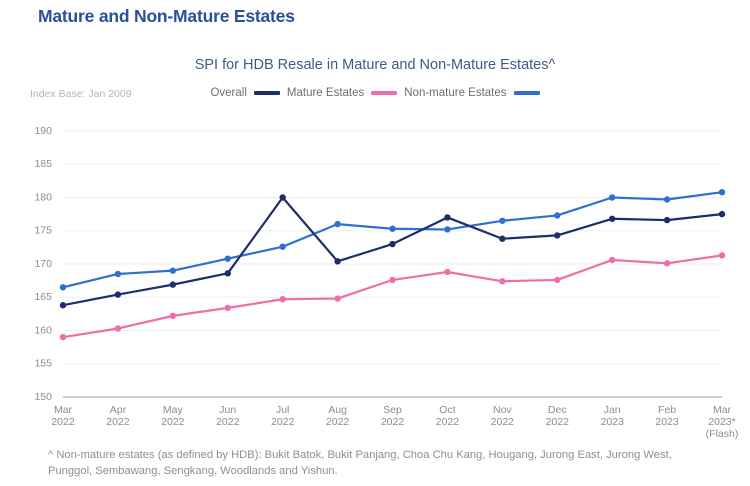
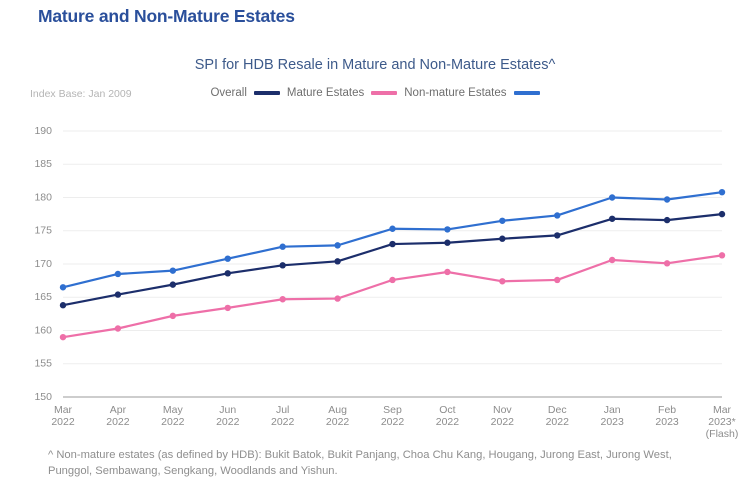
Mature Estates/Jul 2022: 180 -> 170
Overall/Aug 2022: 176 -> 173
Mature Estates/Oct 2022: 177 -> 173
